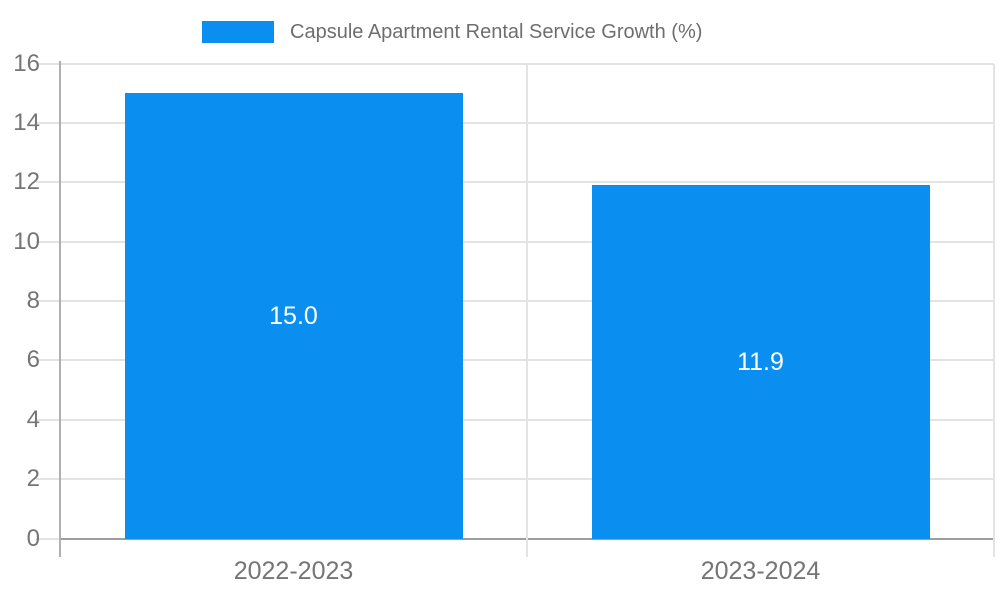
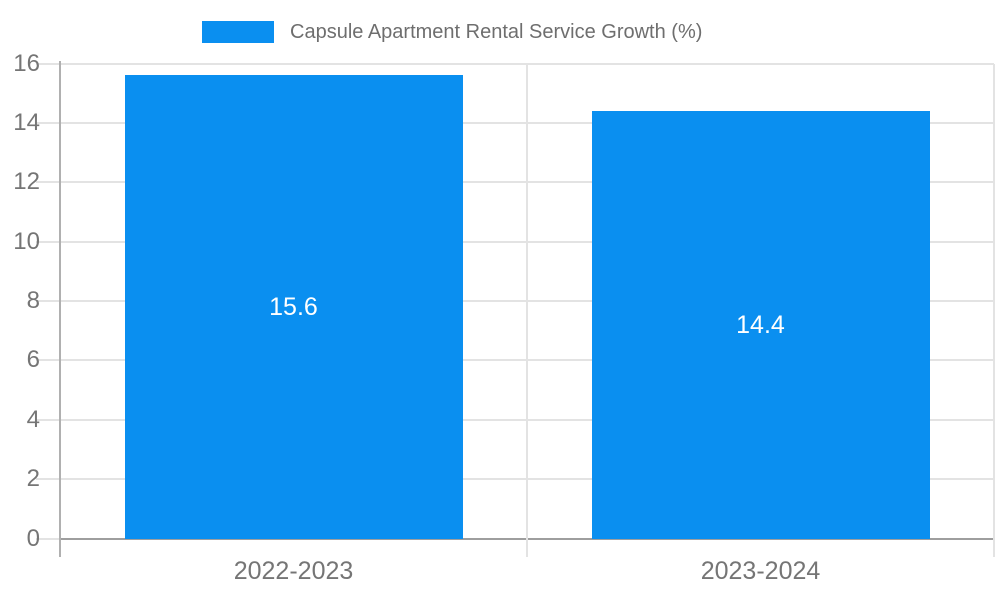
2022-2023: 15.0 -> 15.6
2023-2024: 11.9 -> 14.4
